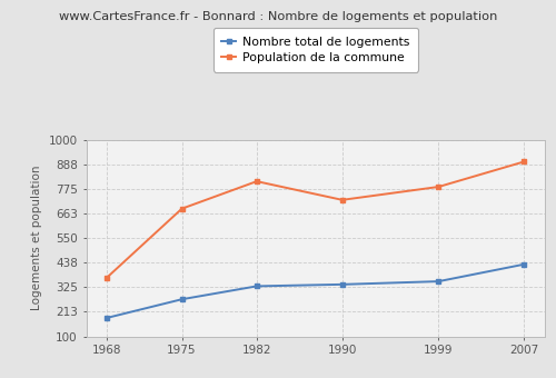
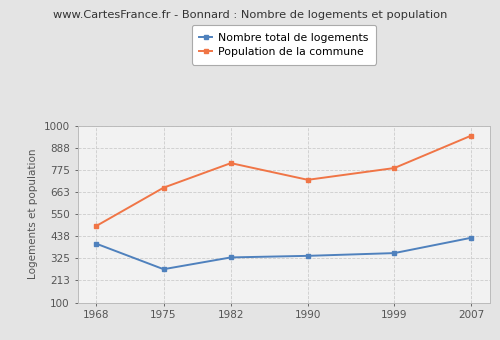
Nombre total de logements/1968: 180 -> 400
Population de la commune/1968: 370 -> 490
Population de la commune/2007: 900 -> 950
